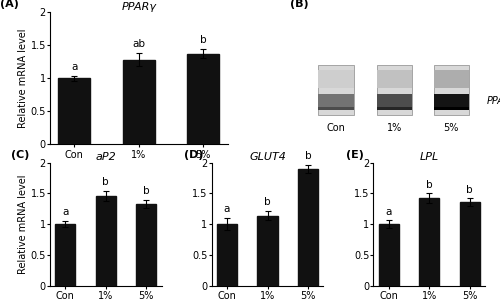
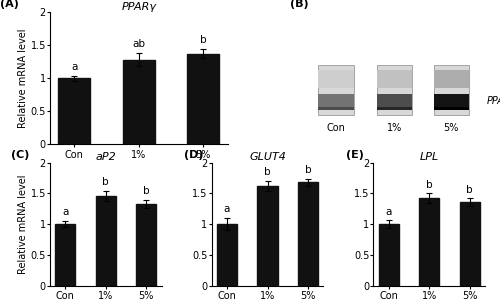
GLUT4/1%: 1.14 -> 1.62
GLUT4/5%: 1.90 -> 1.68
